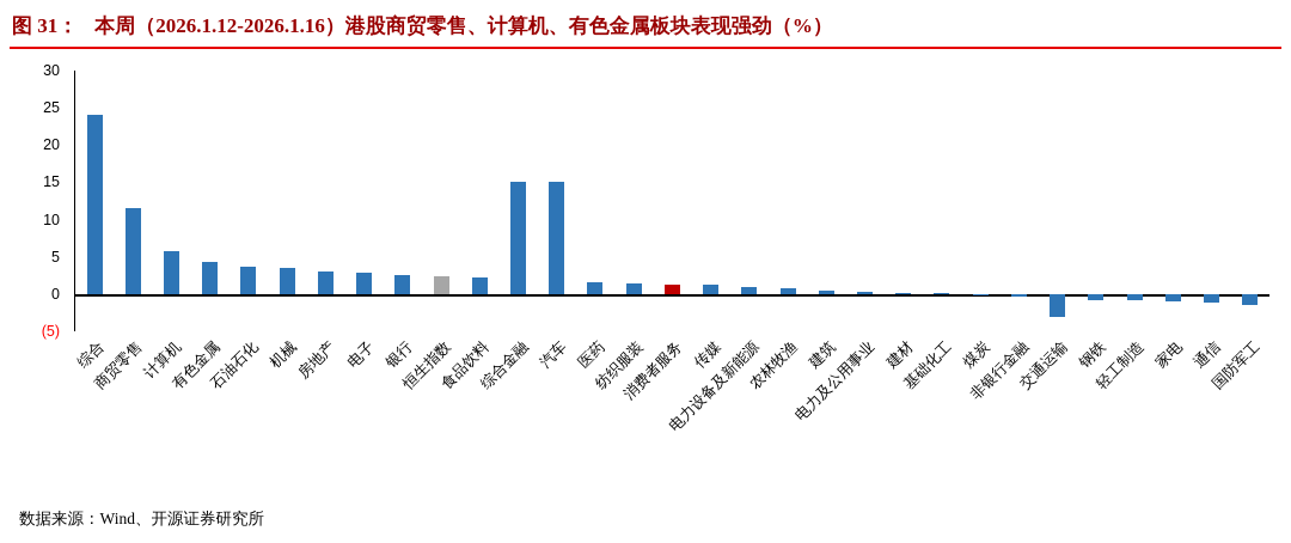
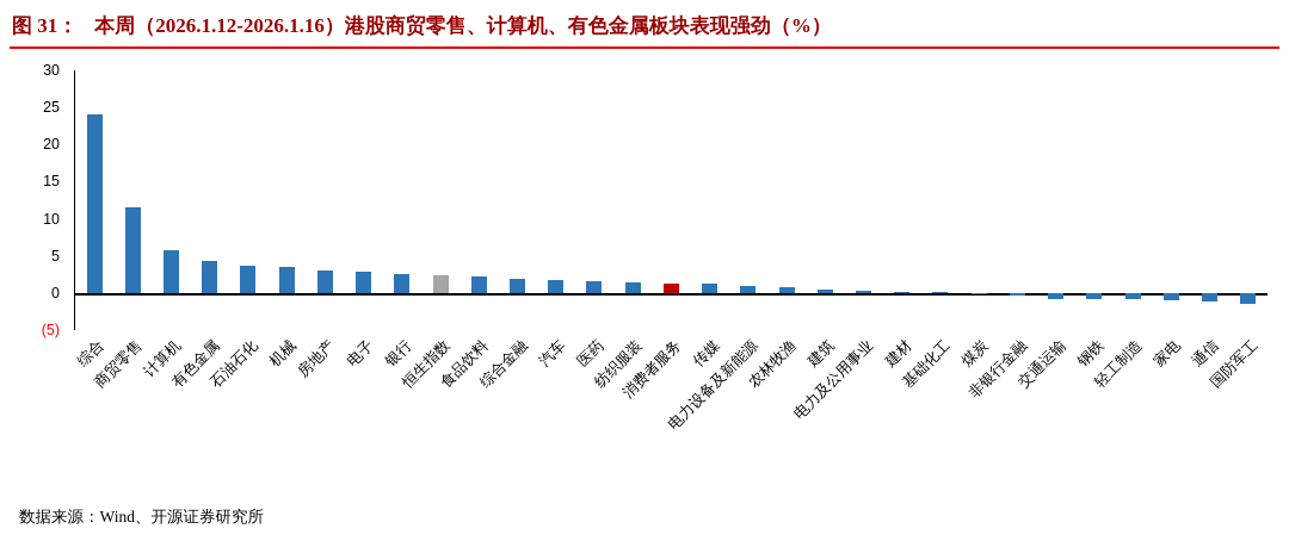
综合金融: 15 -> 2
汽车: 15 -> 2
交通运输: -3 -> -1
